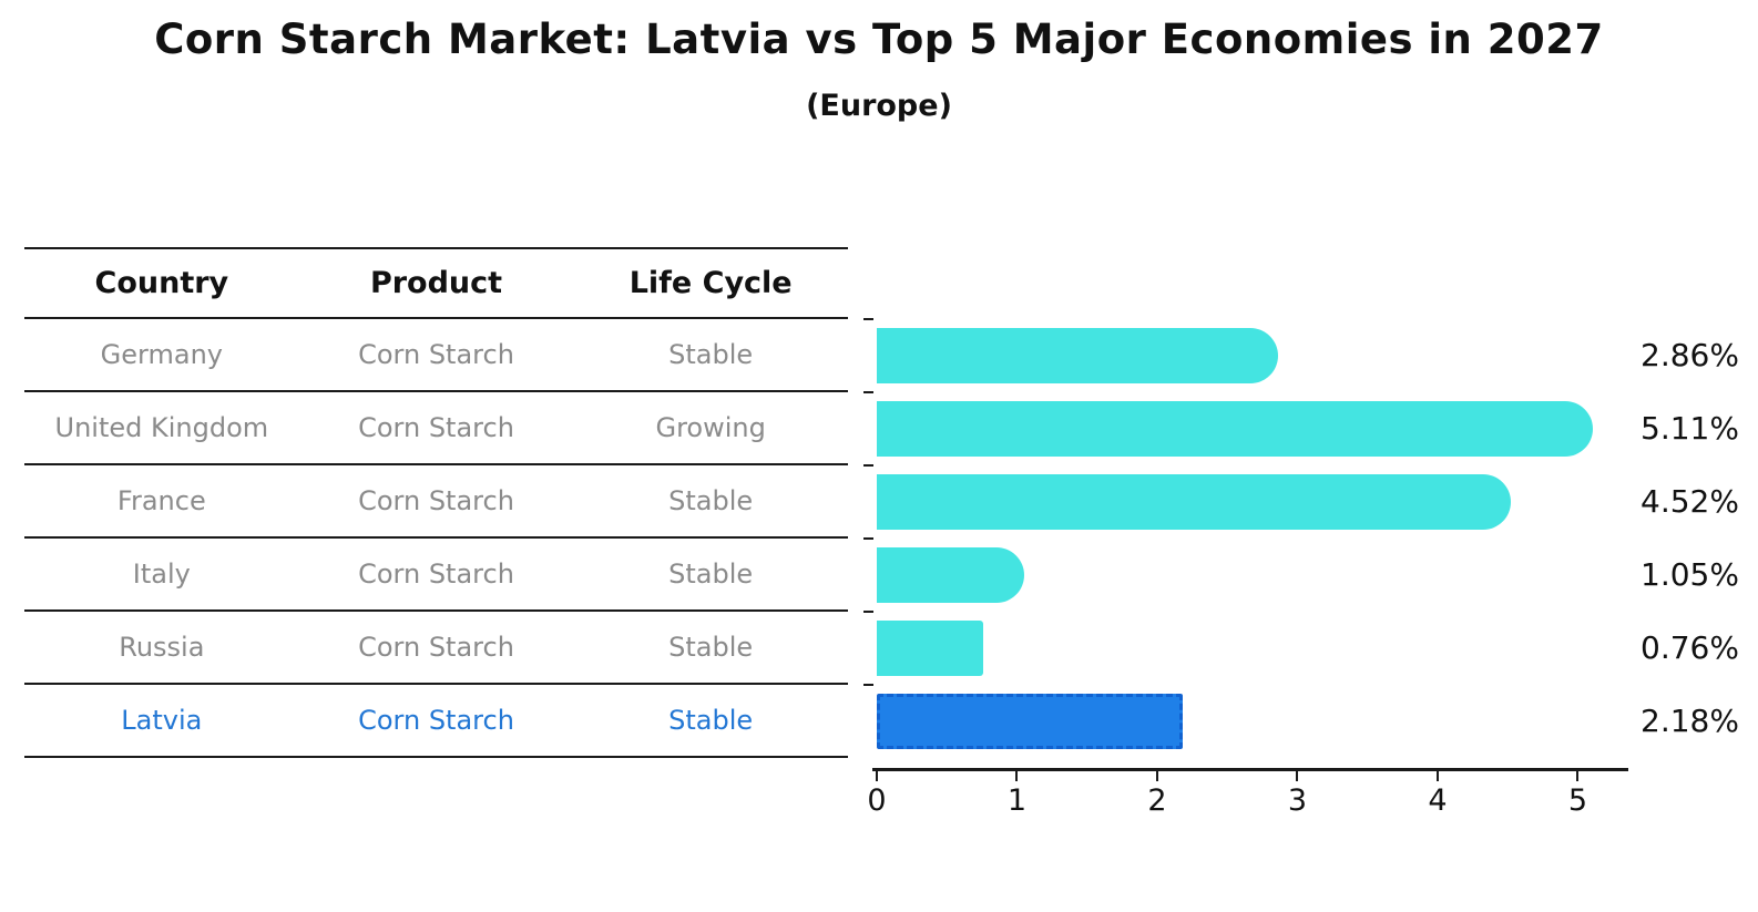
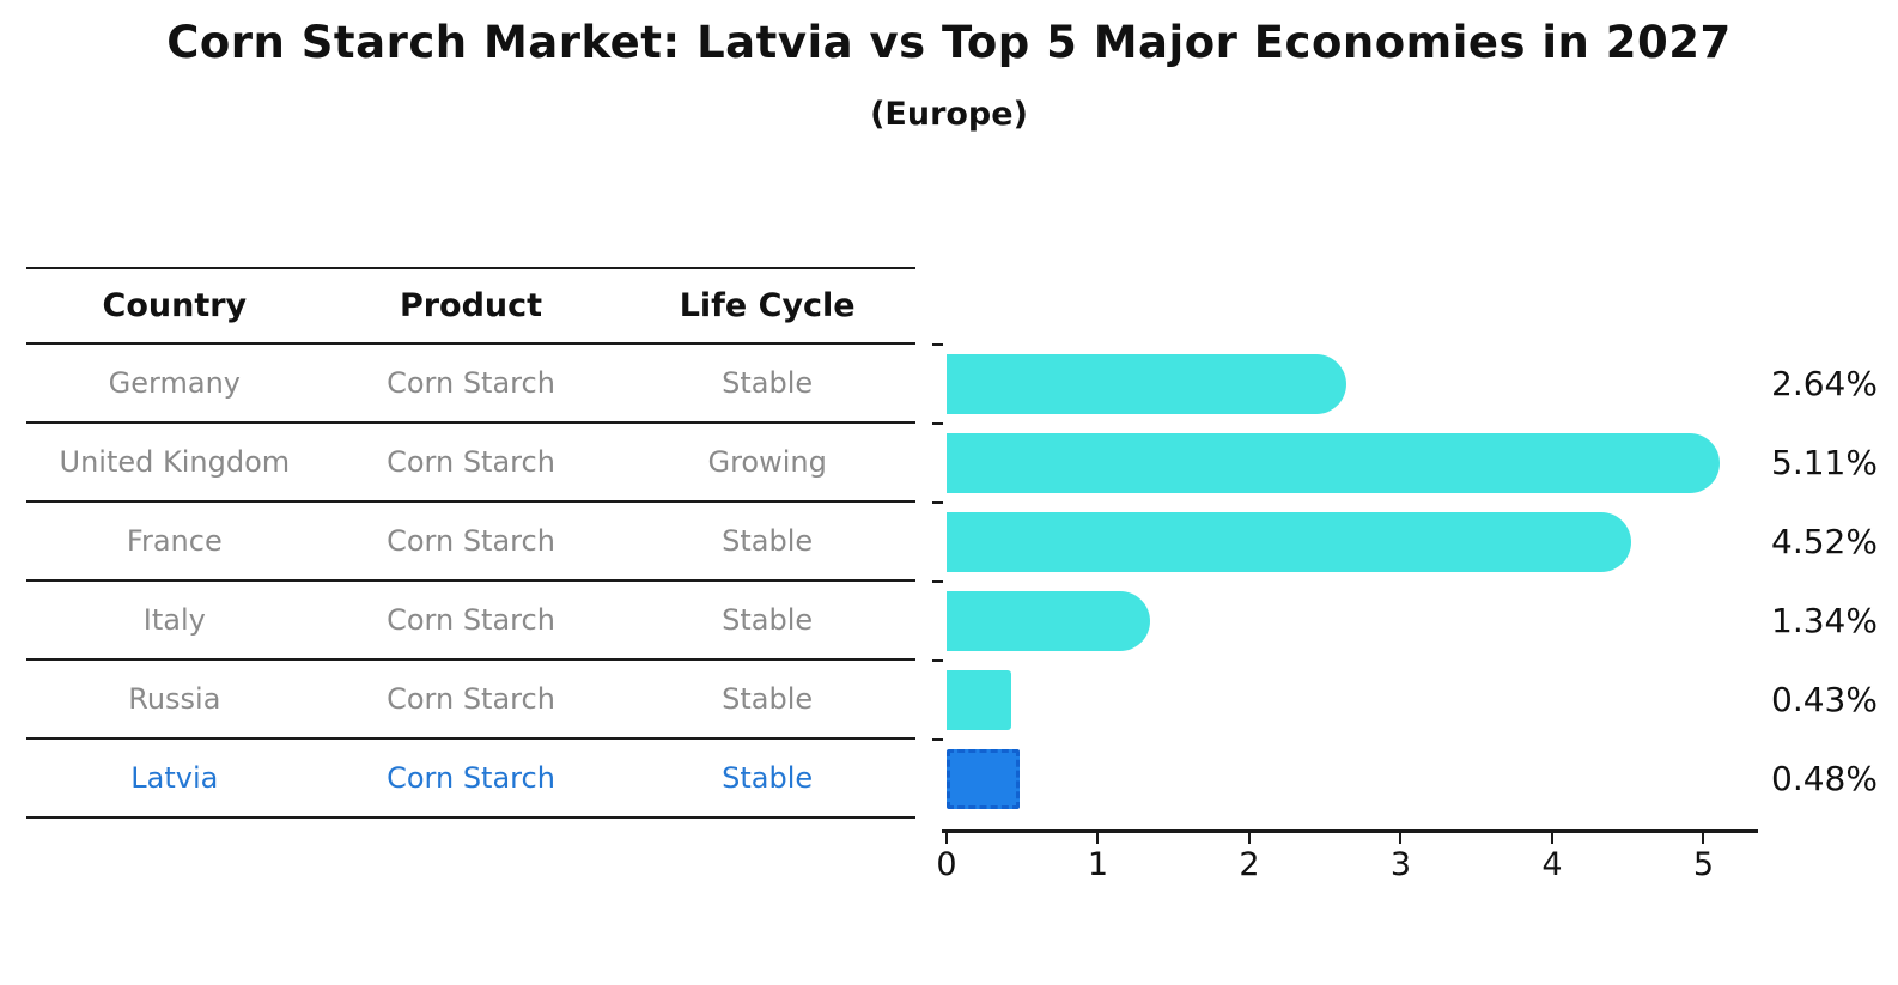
Germany: 2.86% -> 2.64%
Italy: 1.05% -> 1.34%
Russia: 0.76% -> 0.43%
Latvia: 2.18% -> 0.48%
